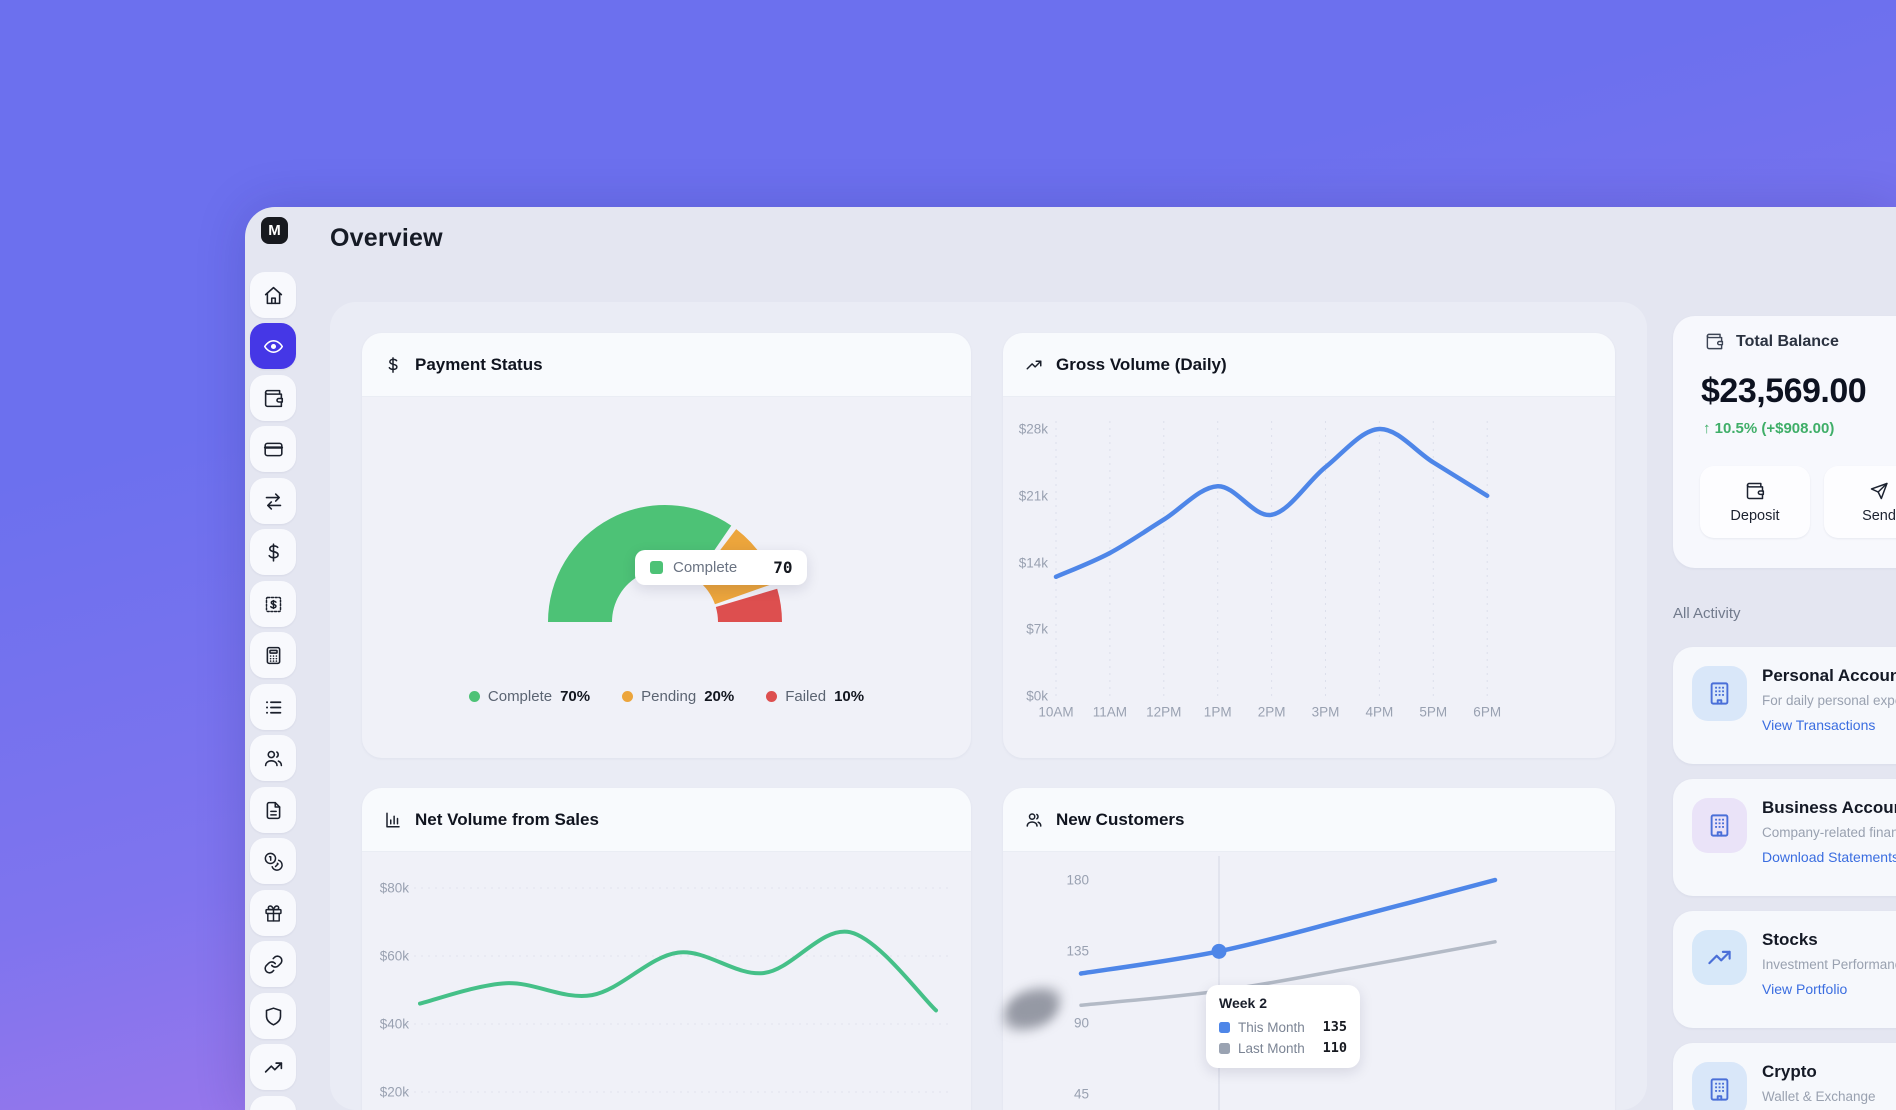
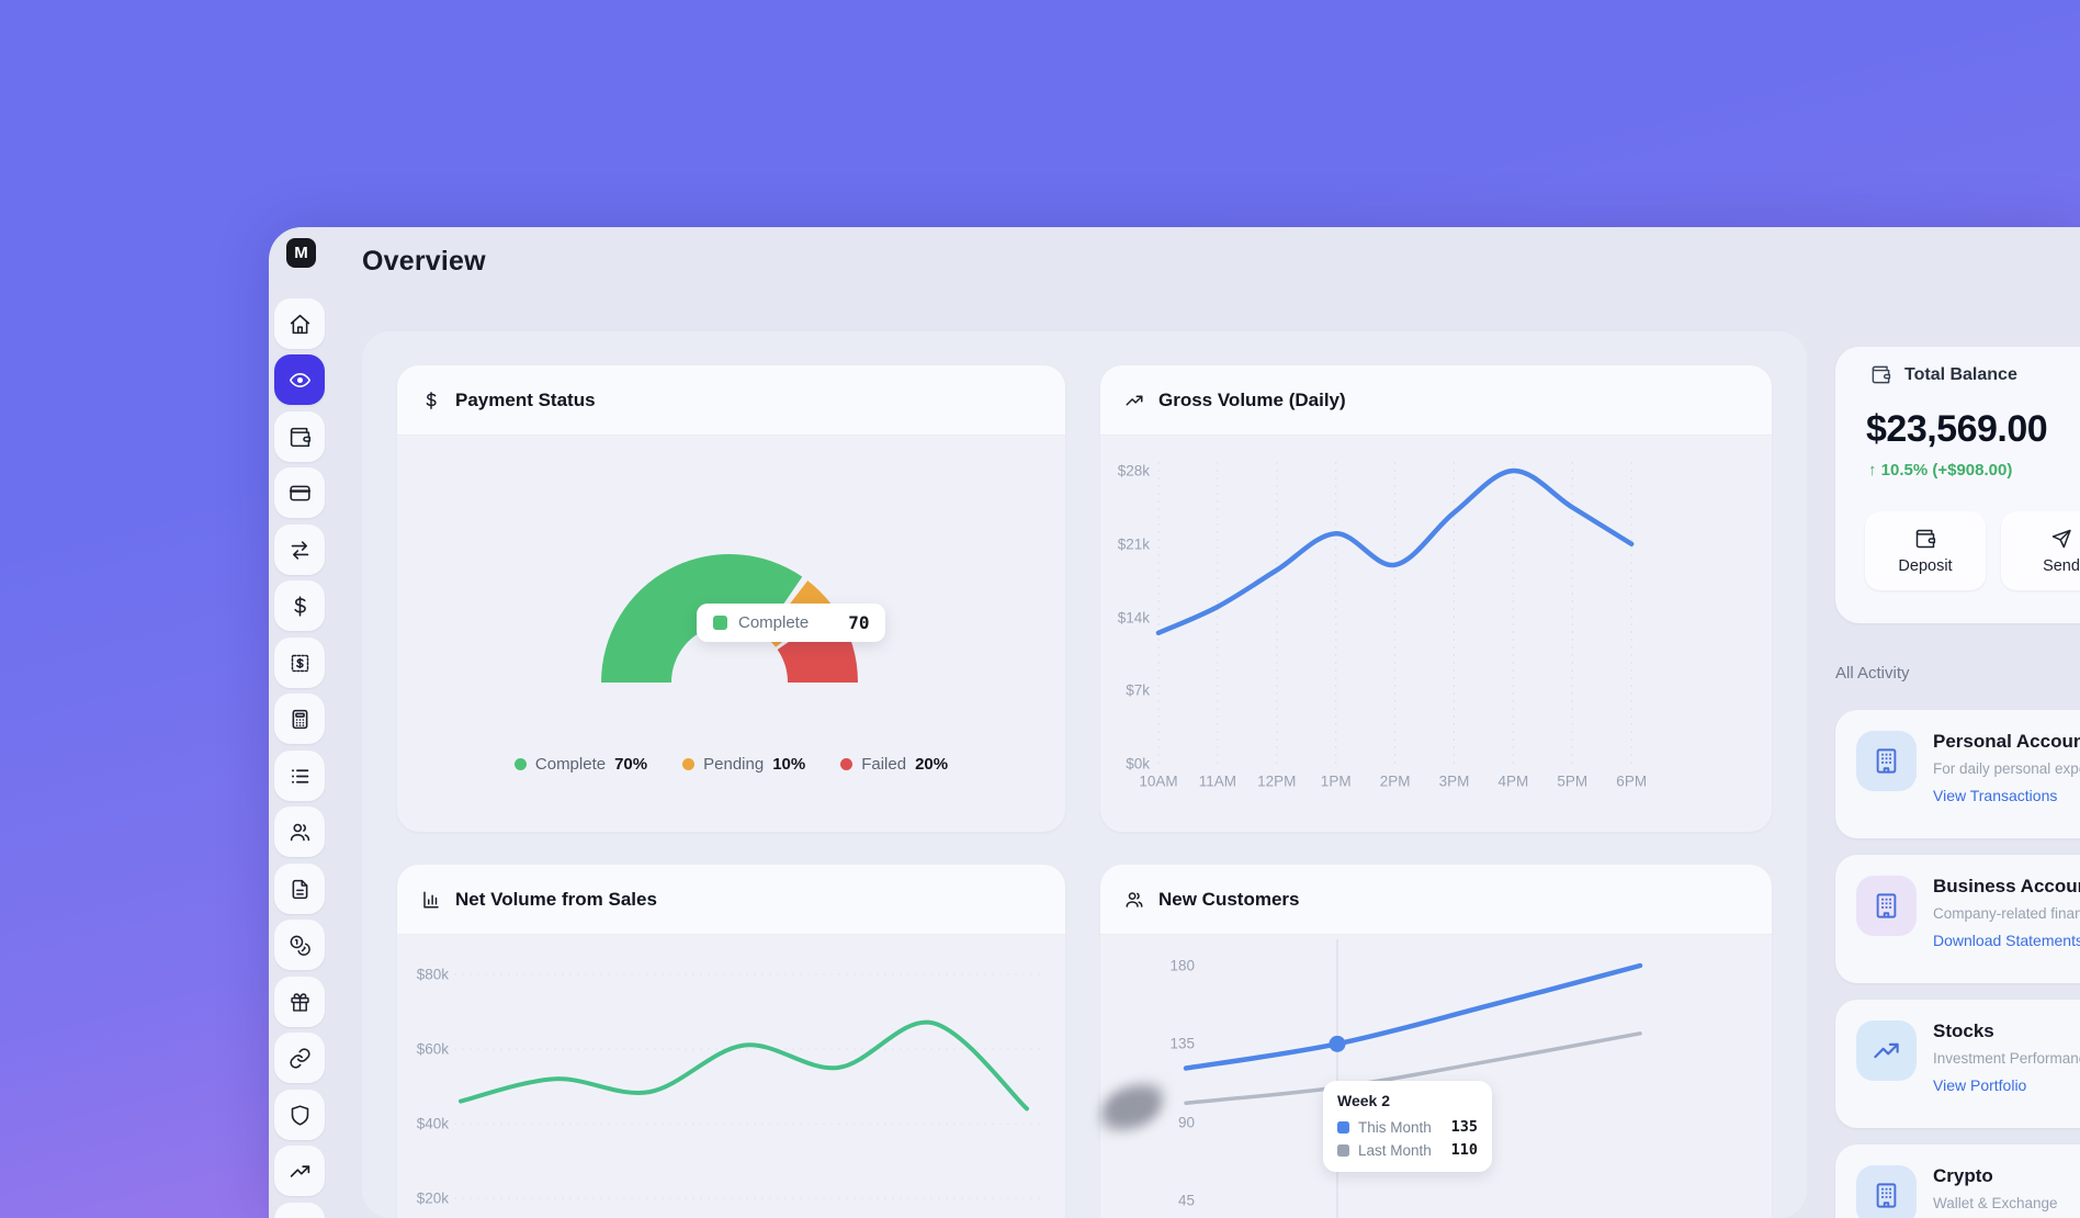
Payment Status/Pending: 20% -> 10%
Payment Status/Failed: 10% -> 20%
